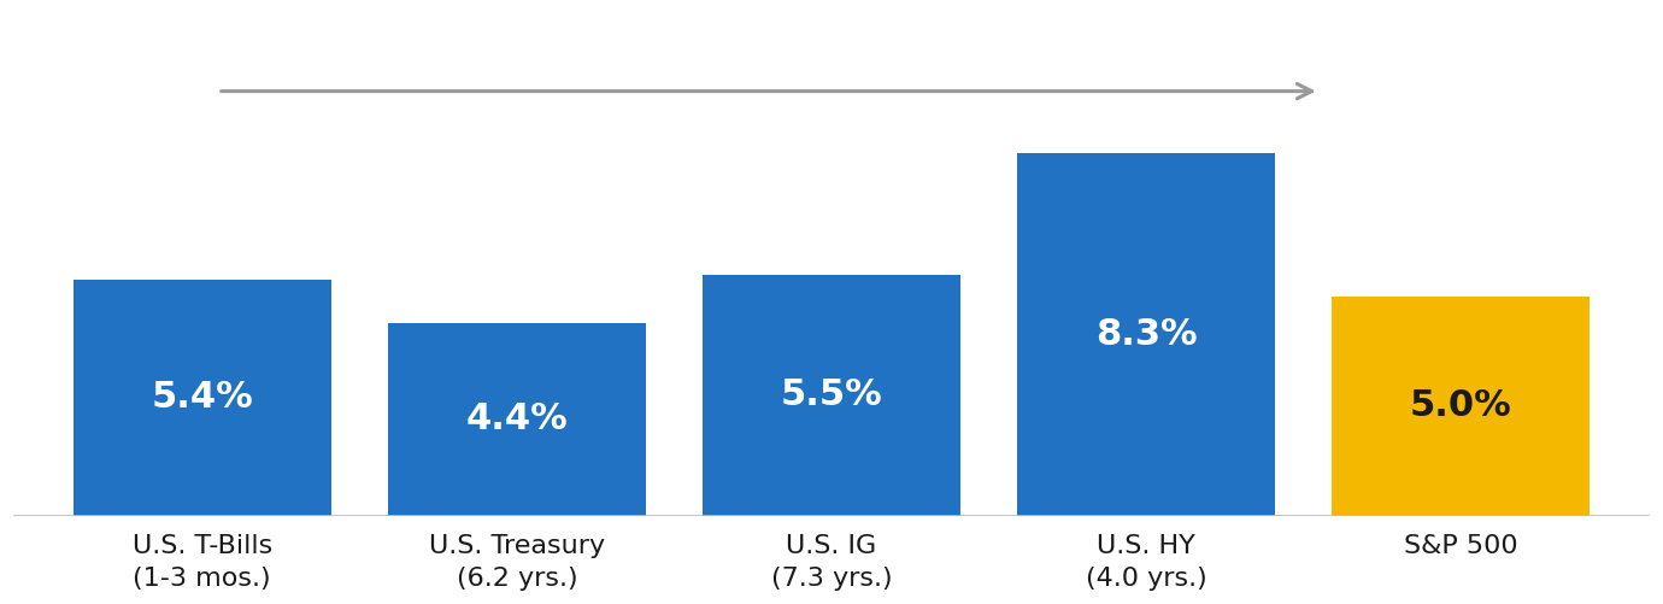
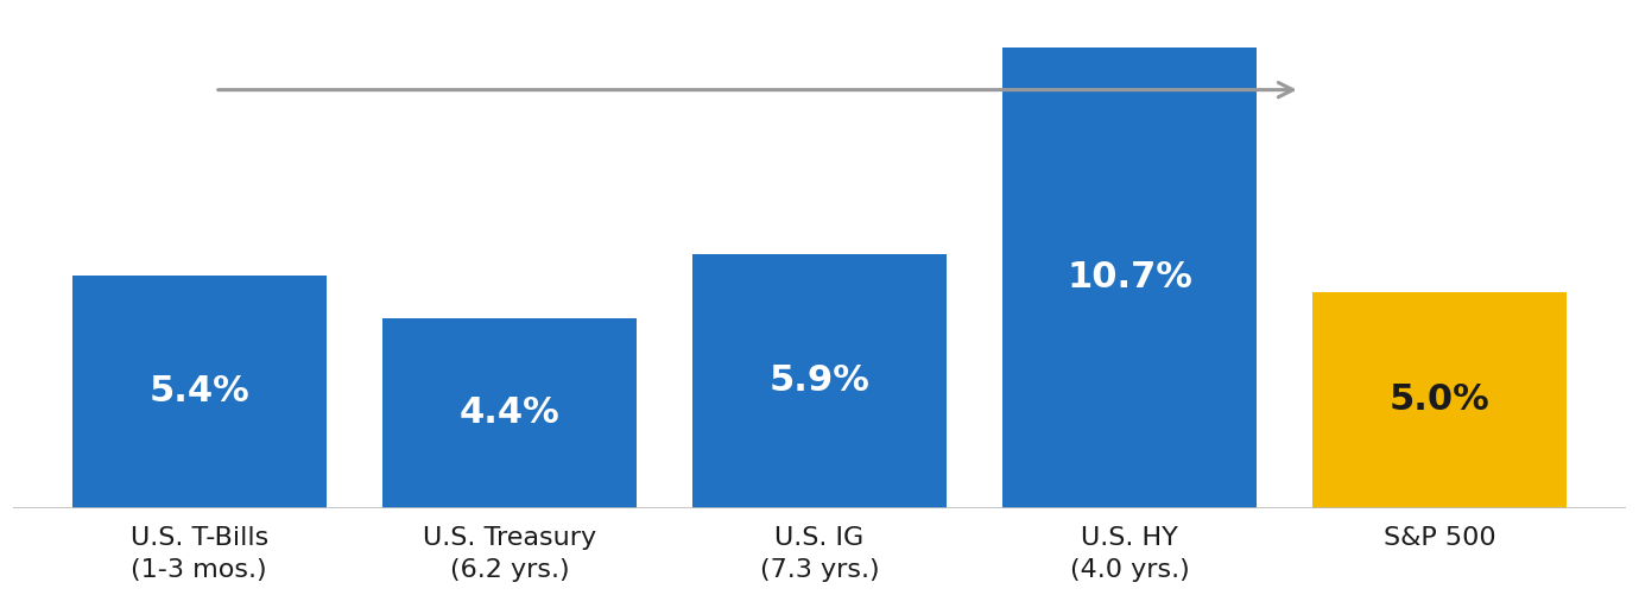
U.S. IG (7.3 yrs.): 5.5% -> 5.9%
U.S. HY (4.0 yrs.): 8.3% -> 10.7%
